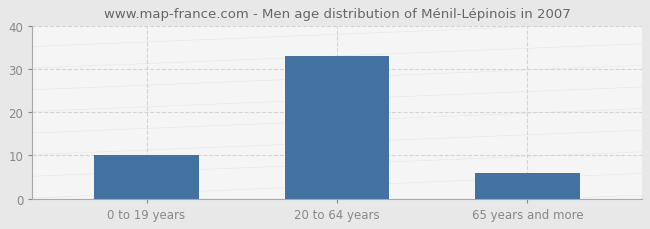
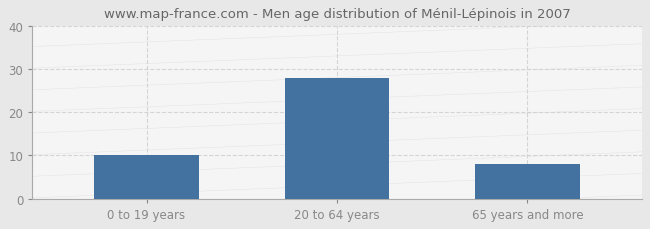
20 to 64 years: 33 -> 28
65 years and more: 6 -> 8
